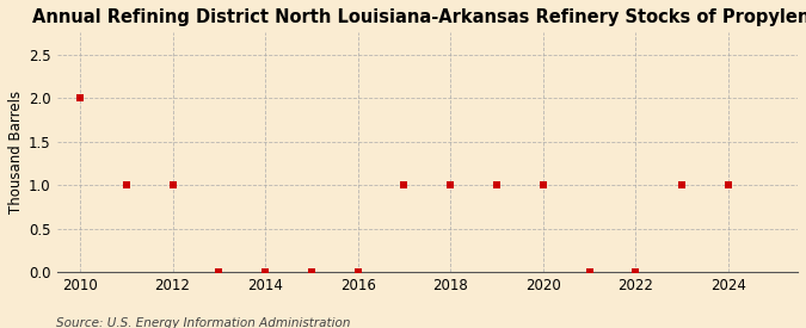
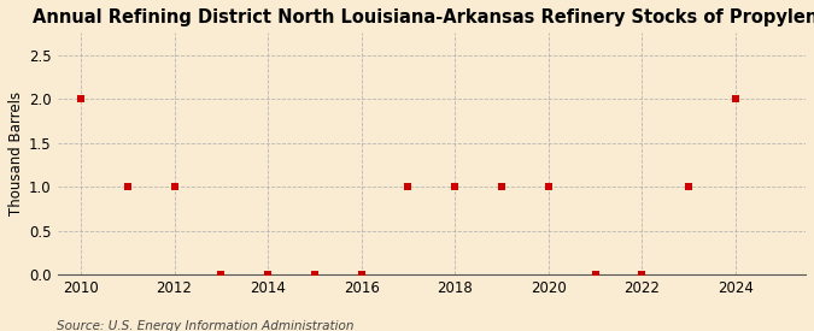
2024: 1 -> 2
